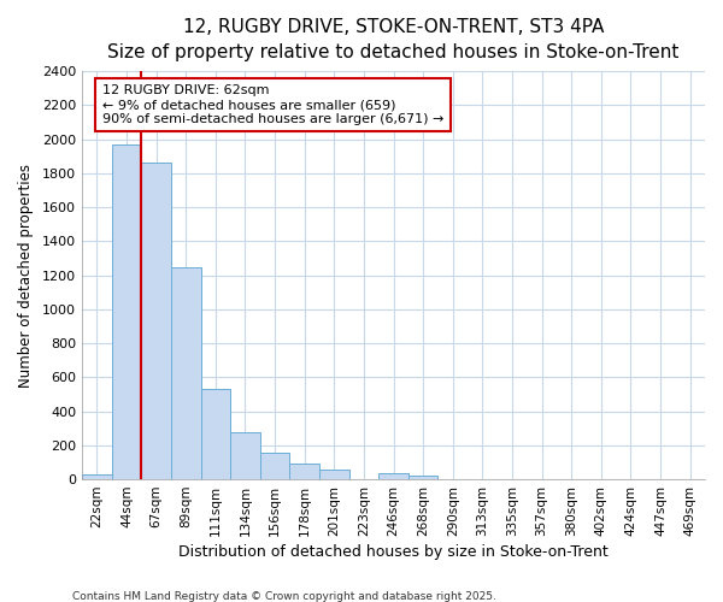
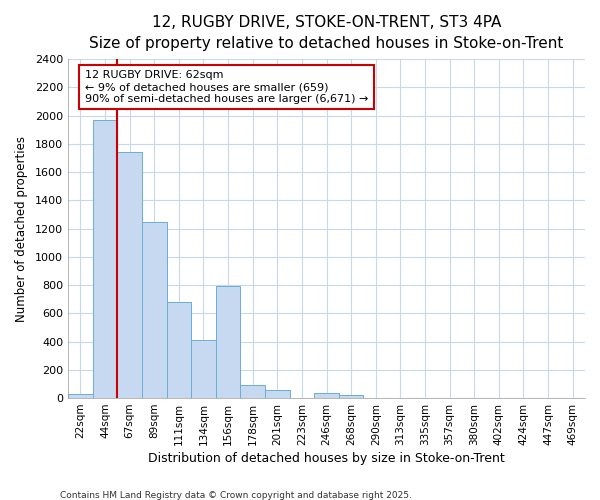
67sqm: 1860 -> 1740
111sqm: 530 -> 680
134sqm: 280 -> 410
156sqm: 160 -> 790
